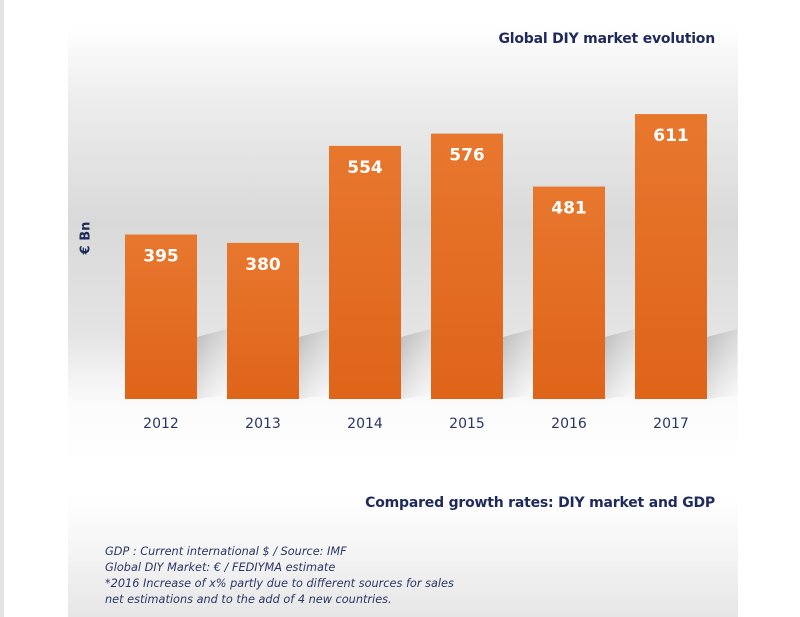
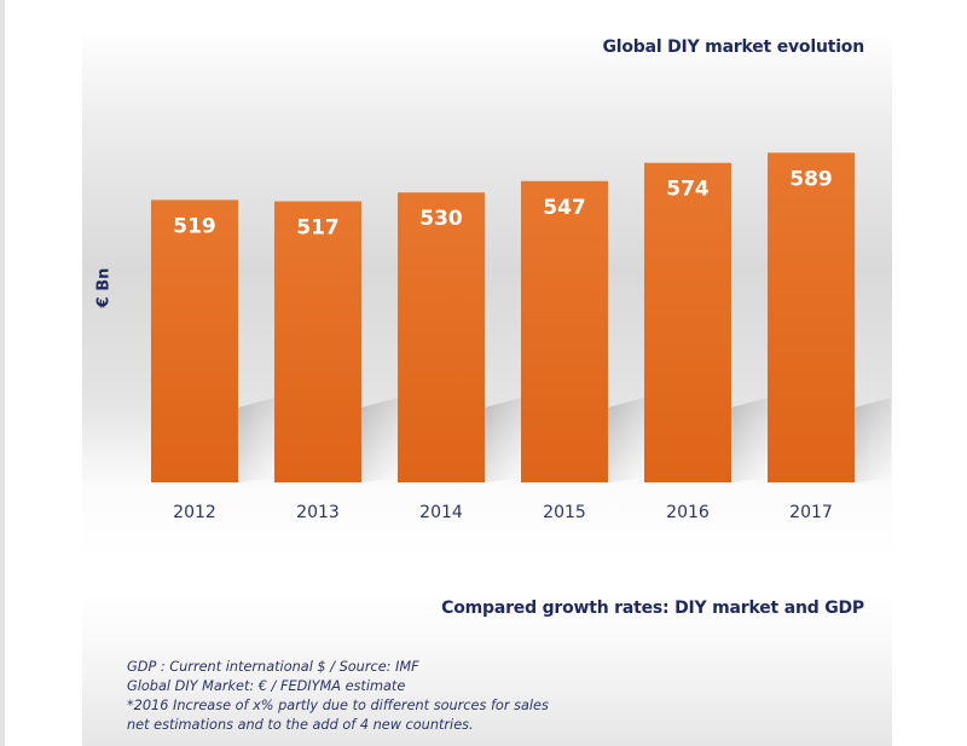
2012: 395 -> 519
2013: 380 -> 517
2014: 554 -> 530
2015: 576 -> 547
2016: 481 -> 574
2017: 611 -> 589
